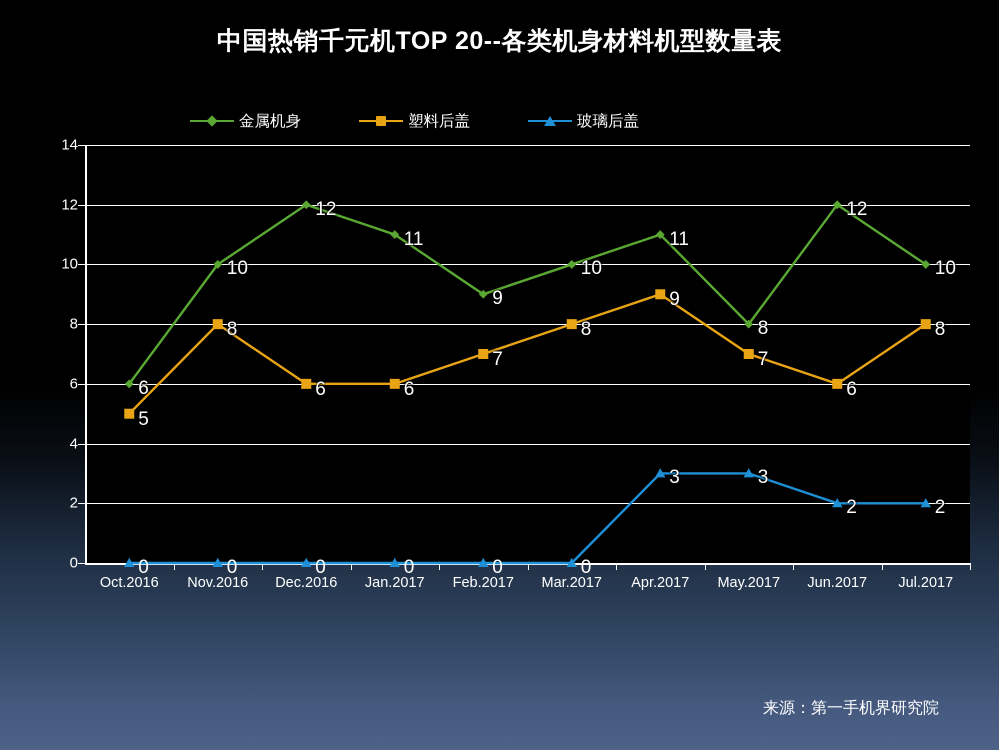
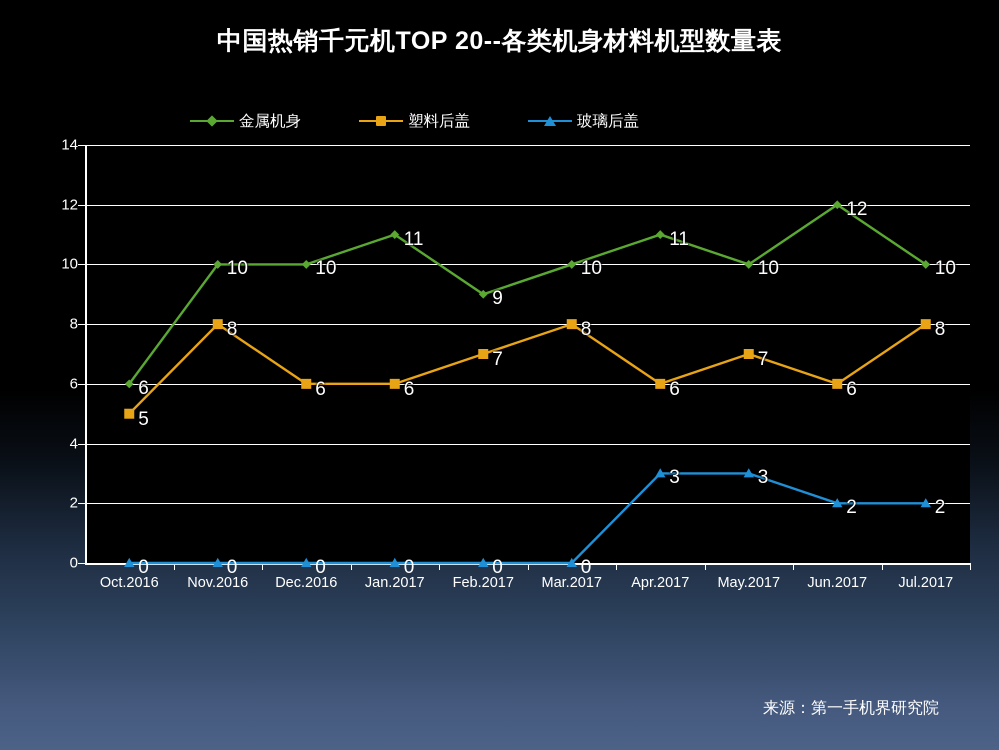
金属机身/Dec.2016: 12 -> 10
塑料后盖/Apr.2017: 9 -> 6
金属机身/May.2017: 8 -> 10
